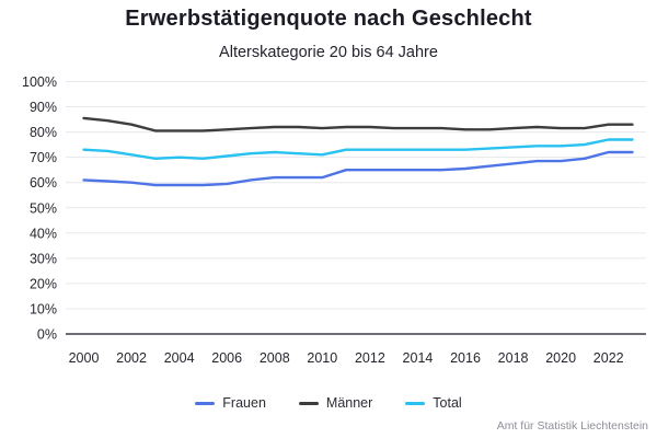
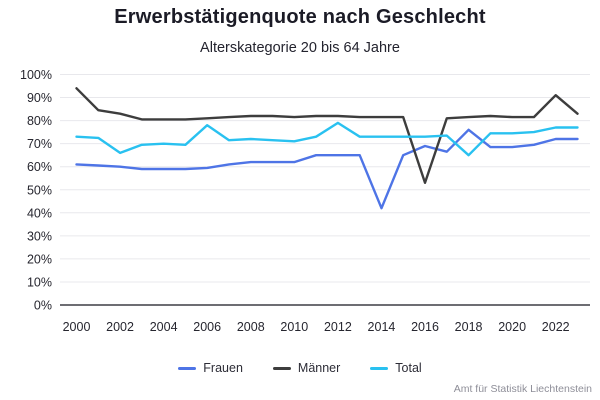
Männer/2000: 86% -> 94%
Total/2002: 71% -> 66%
Total/2006: 70% -> 78%
Total/2012: 73% -> 79%
Frauen/2014: 65% -> 42%
Frauen/2016: 66% -> 69%
Männer/2016: 81% -> 53%
Frauen/2018: 68% -> 76%
Total/2018: 74% -> 65%
Männer/2022: 83% -> 91%
